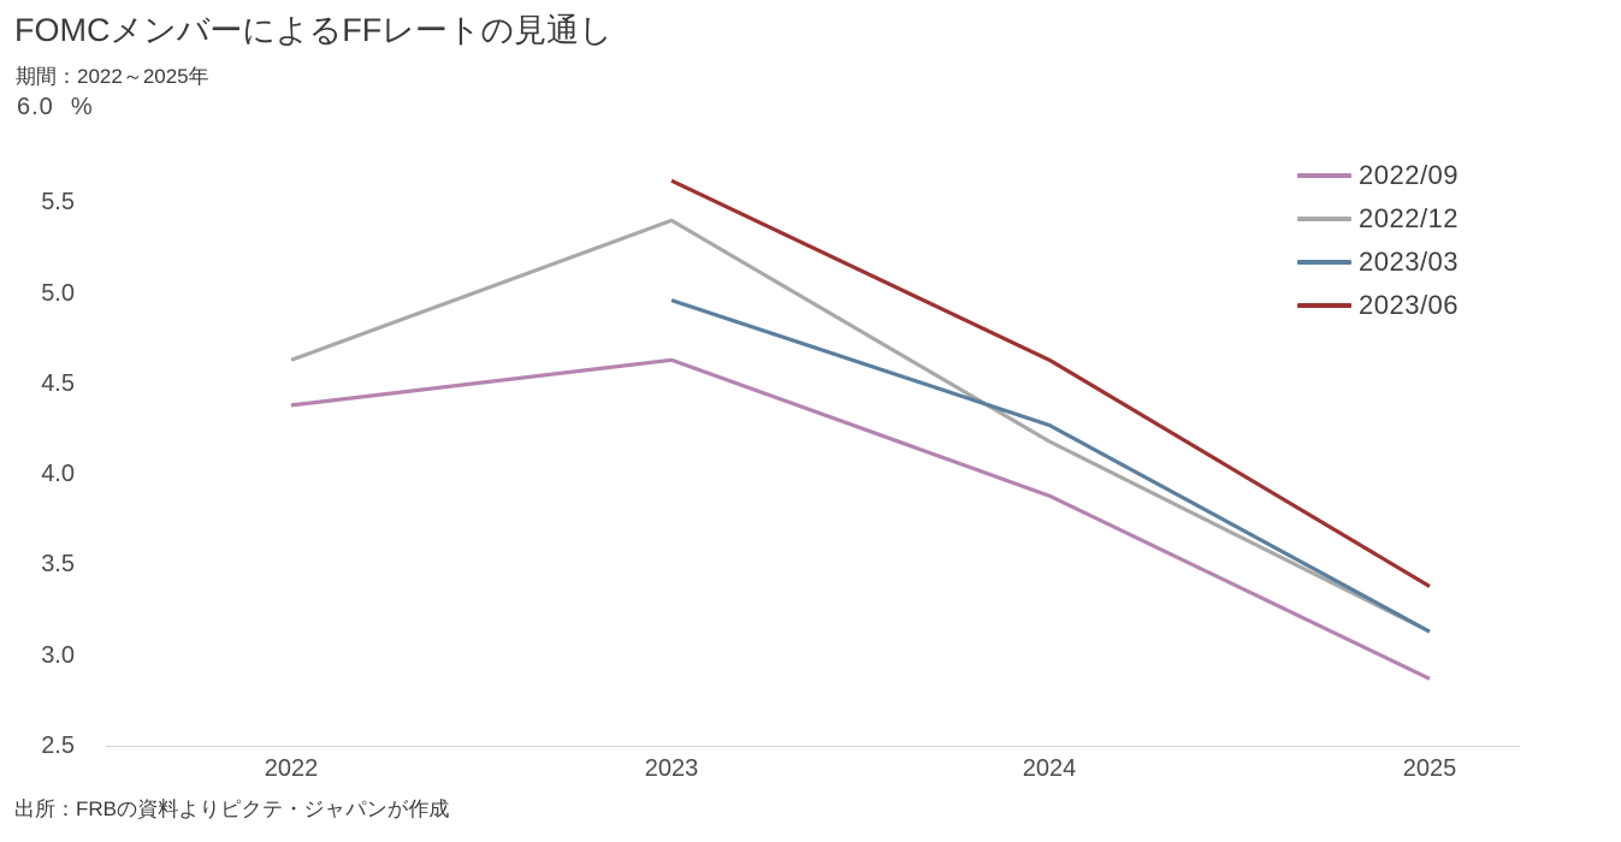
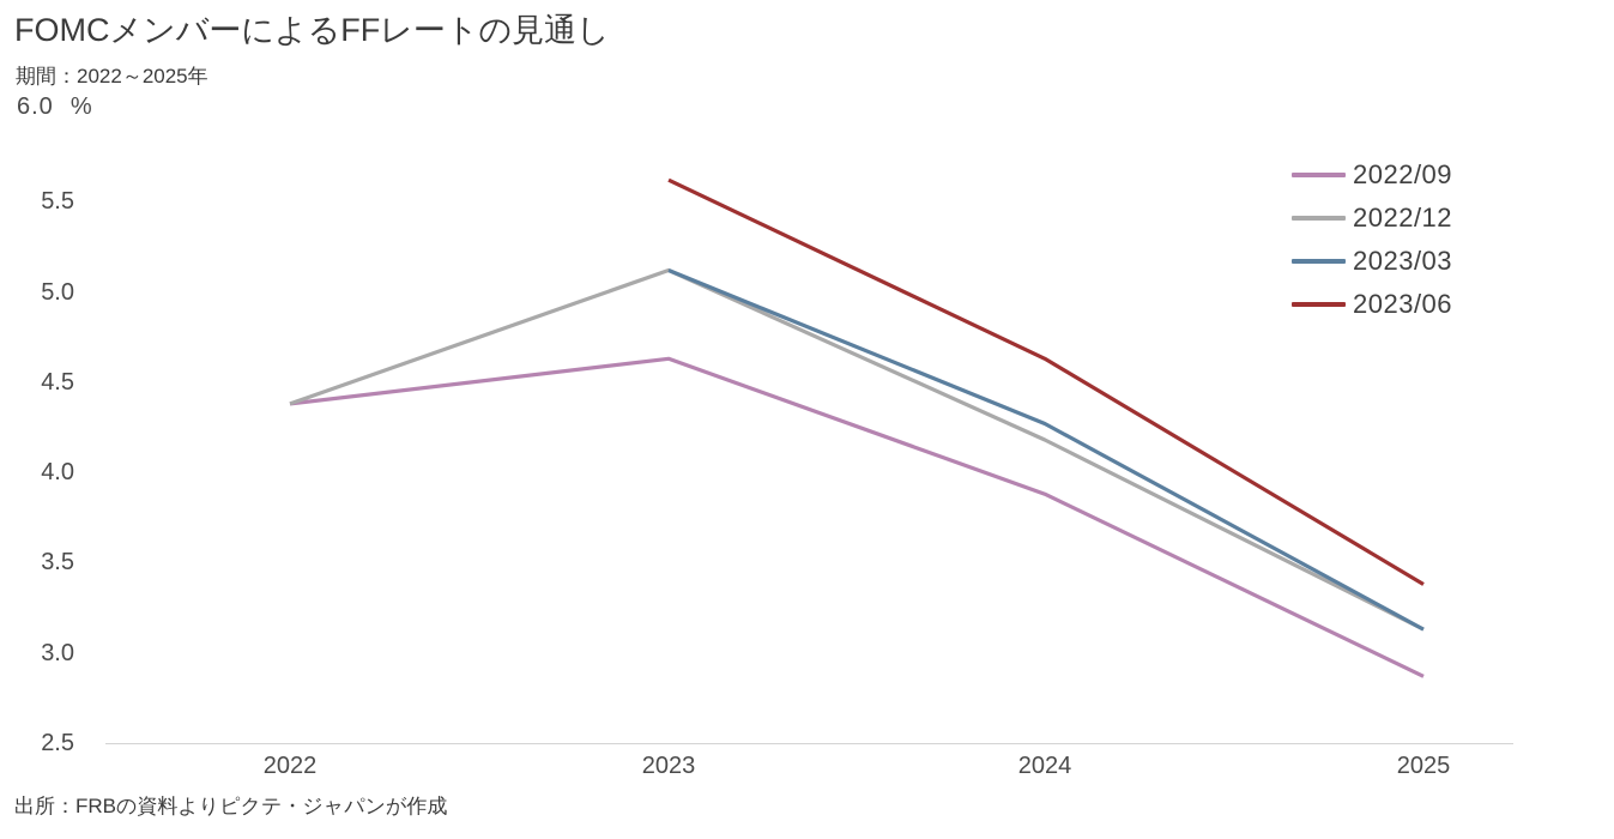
2022/12/2022: 4.63 -> 4.38
2022/12/2023: 5.40 -> 5.12
2023/03/2023: 4.96 -> 5.12
